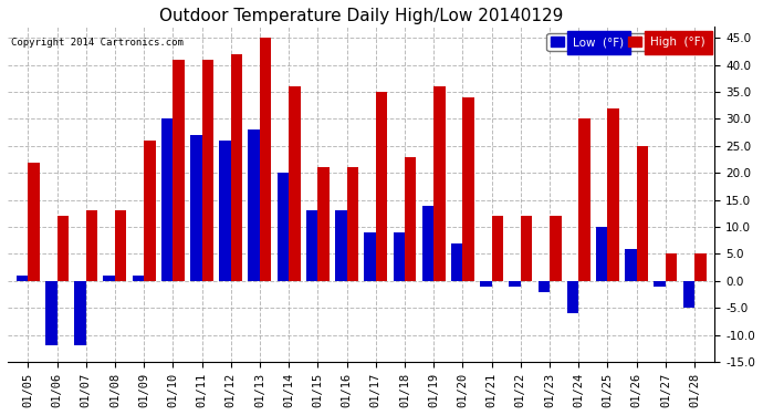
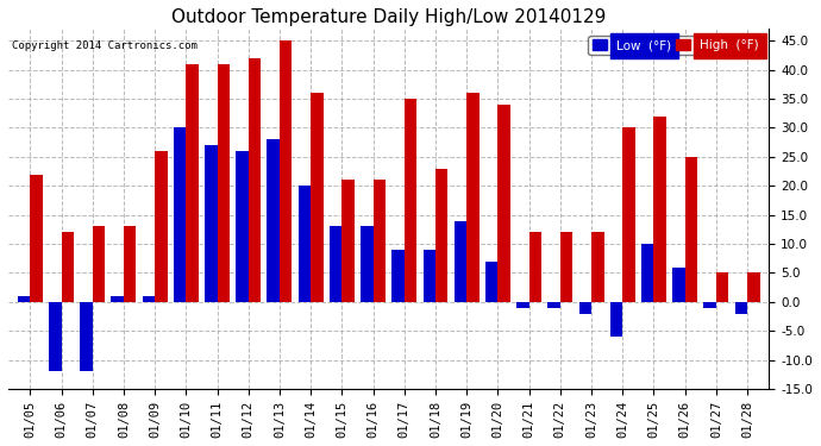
Low (°F)/01/28: -5 -> -2
